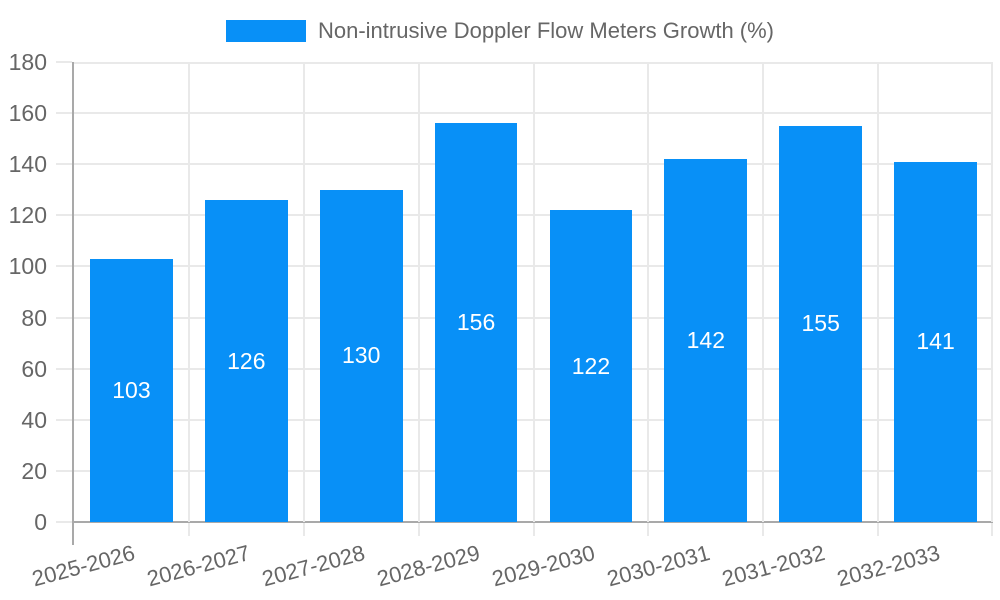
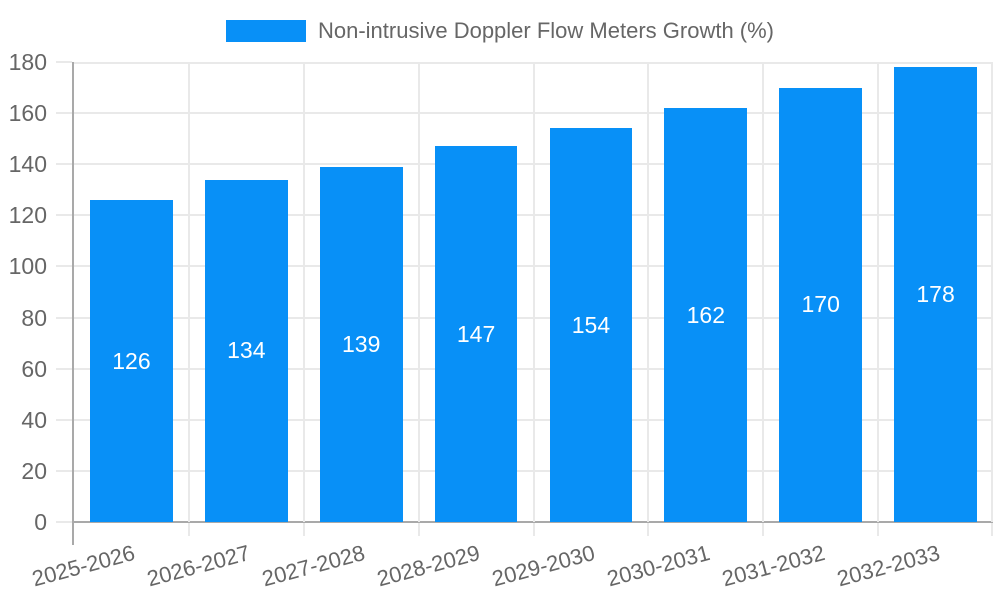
2025-2026: 103 -> 126
2026-2027: 126 -> 134
2027-2028: 130 -> 139
2028-2029: 156 -> 147
2029-2030: 122 -> 154
2030-2031: 142 -> 162
2031-2032: 155 -> 170
2032-2033: 141 -> 178
